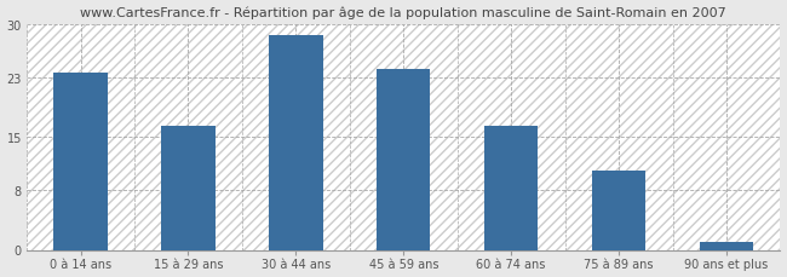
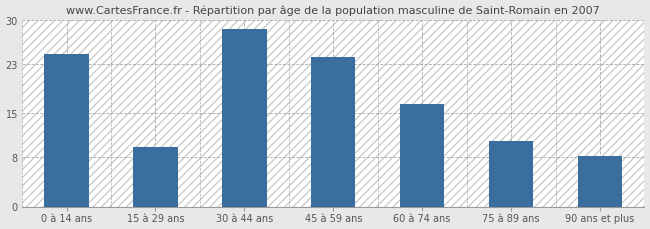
0 à 14 ans: 23.5 -> 24.6
15 à 29 ans: 16.5 -> 9.6
90 ans et plus: 1.0 -> 8.2
